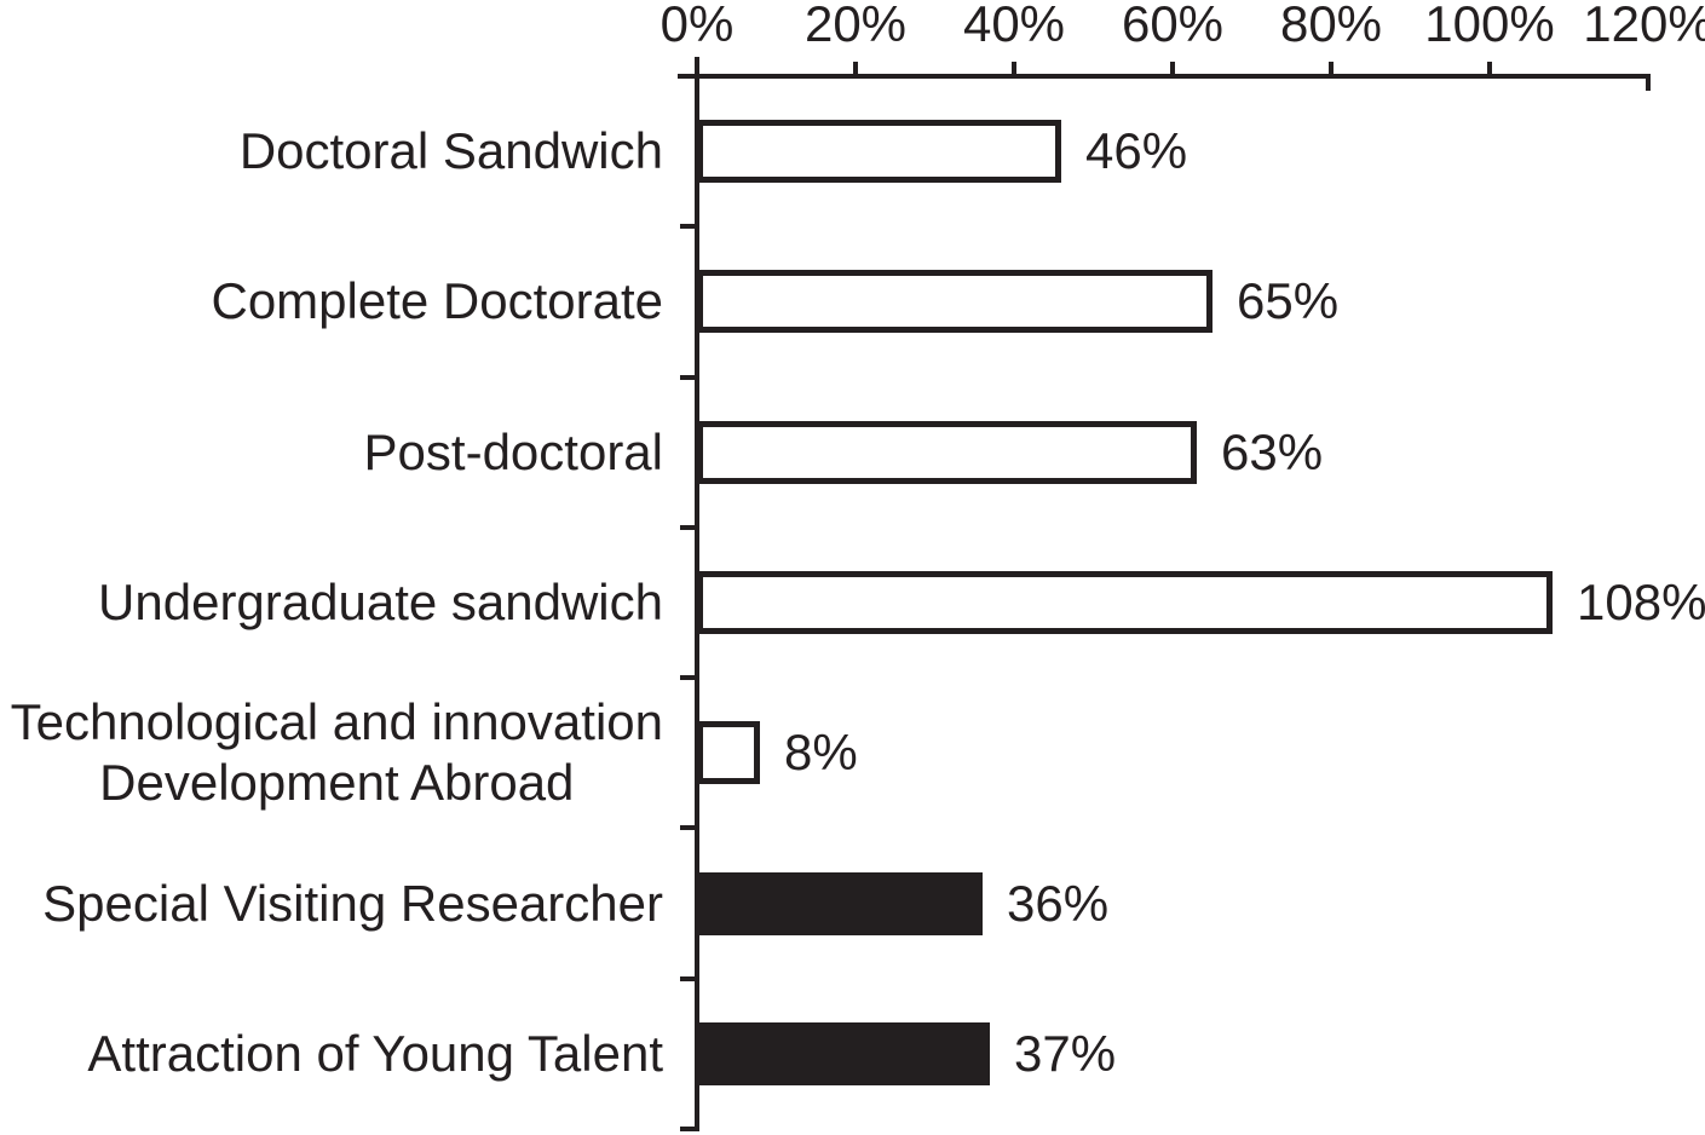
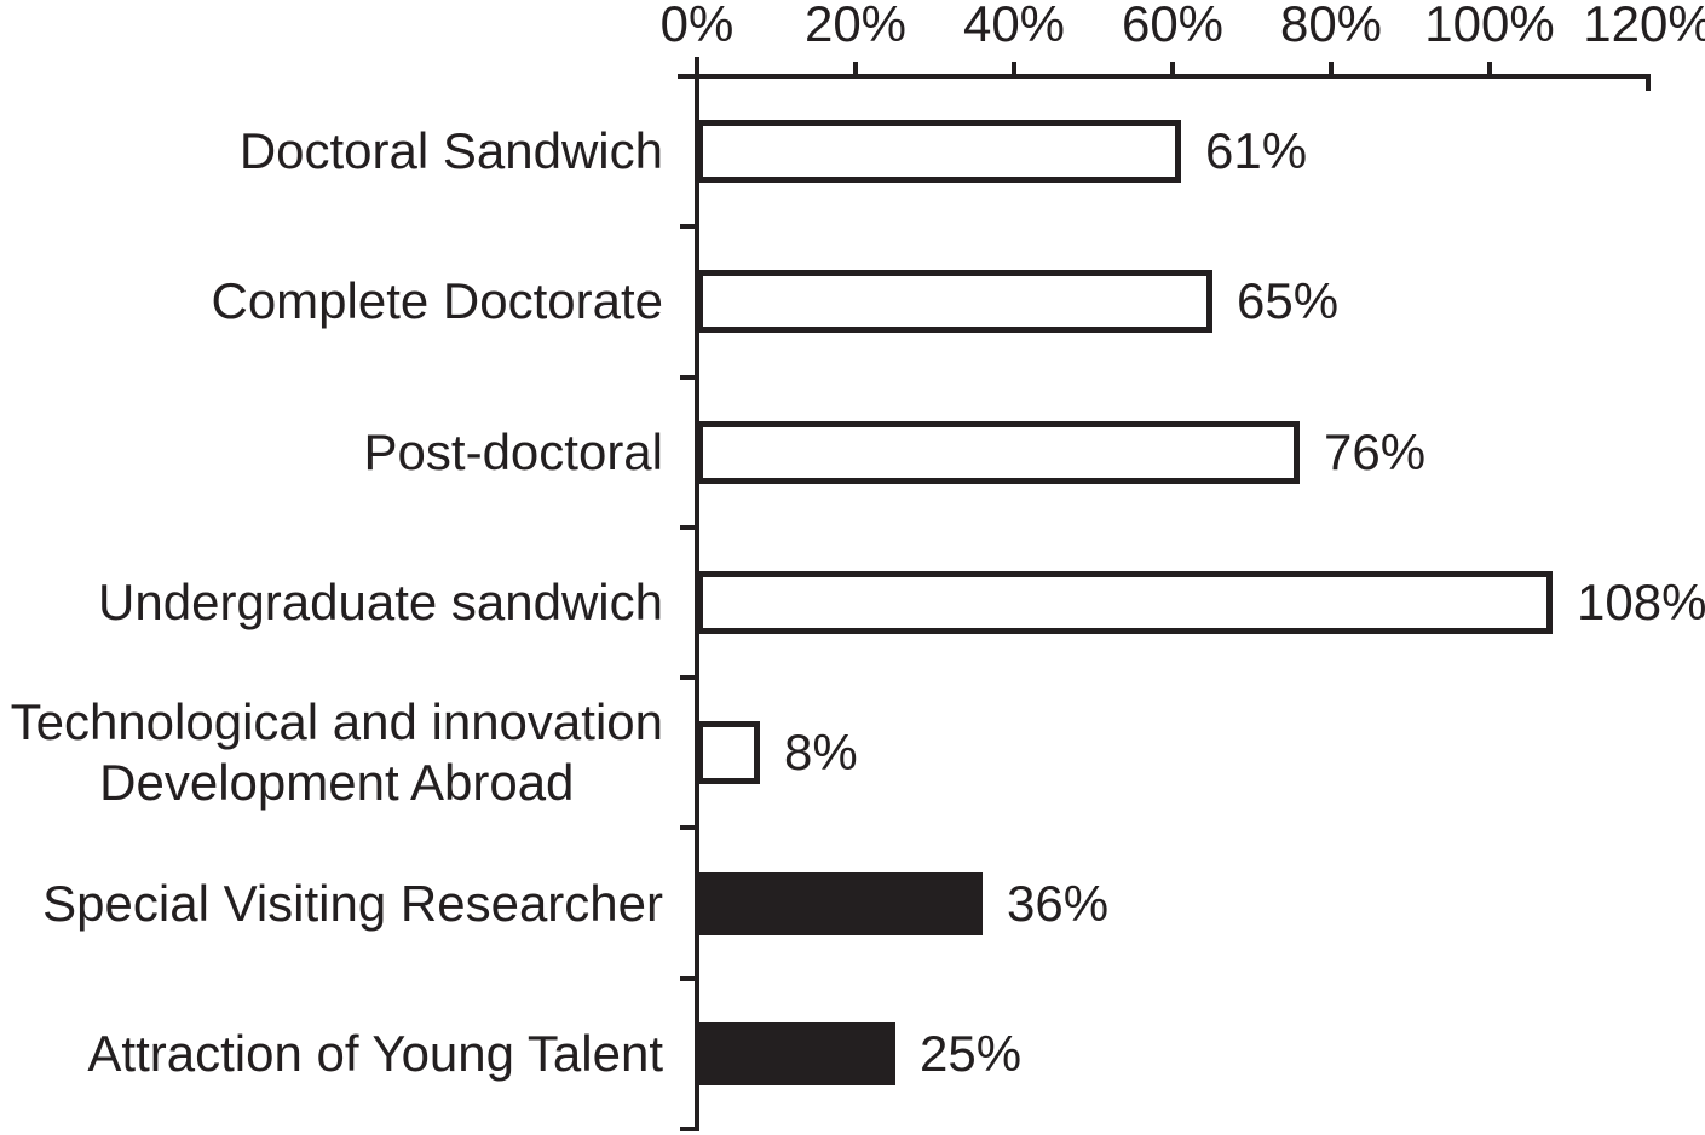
Doctoral Sandwich: 46% -> 61%
Post-doctoral: 63% -> 76%
Attraction of Young Talent: 37% -> 25%
